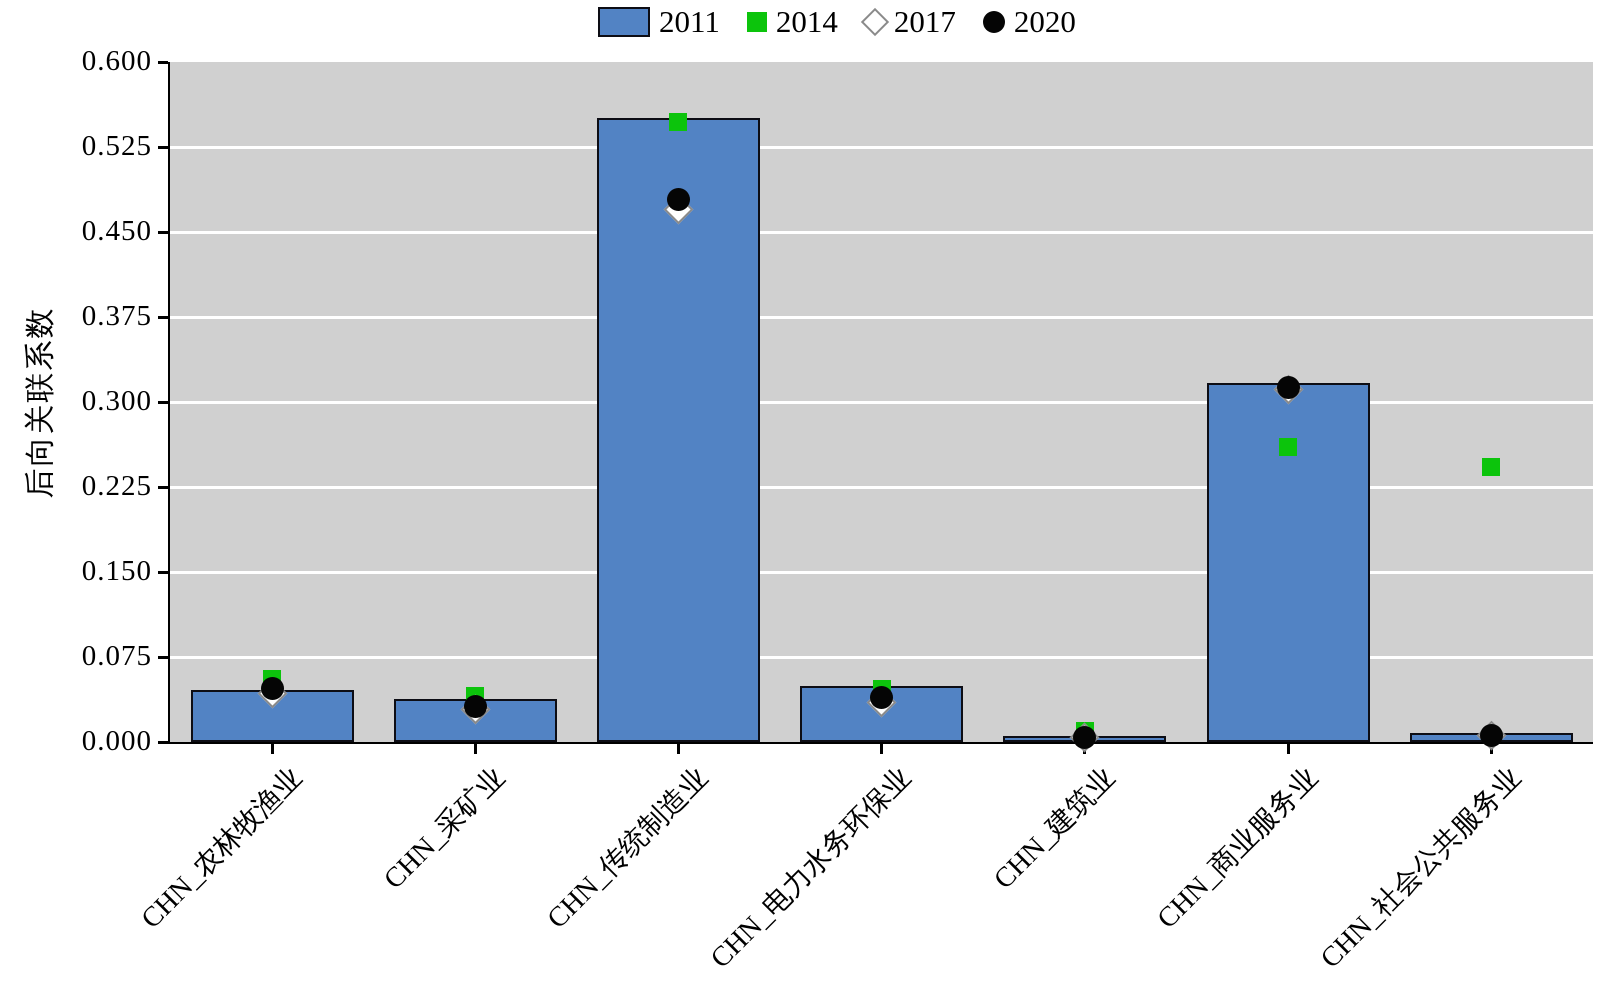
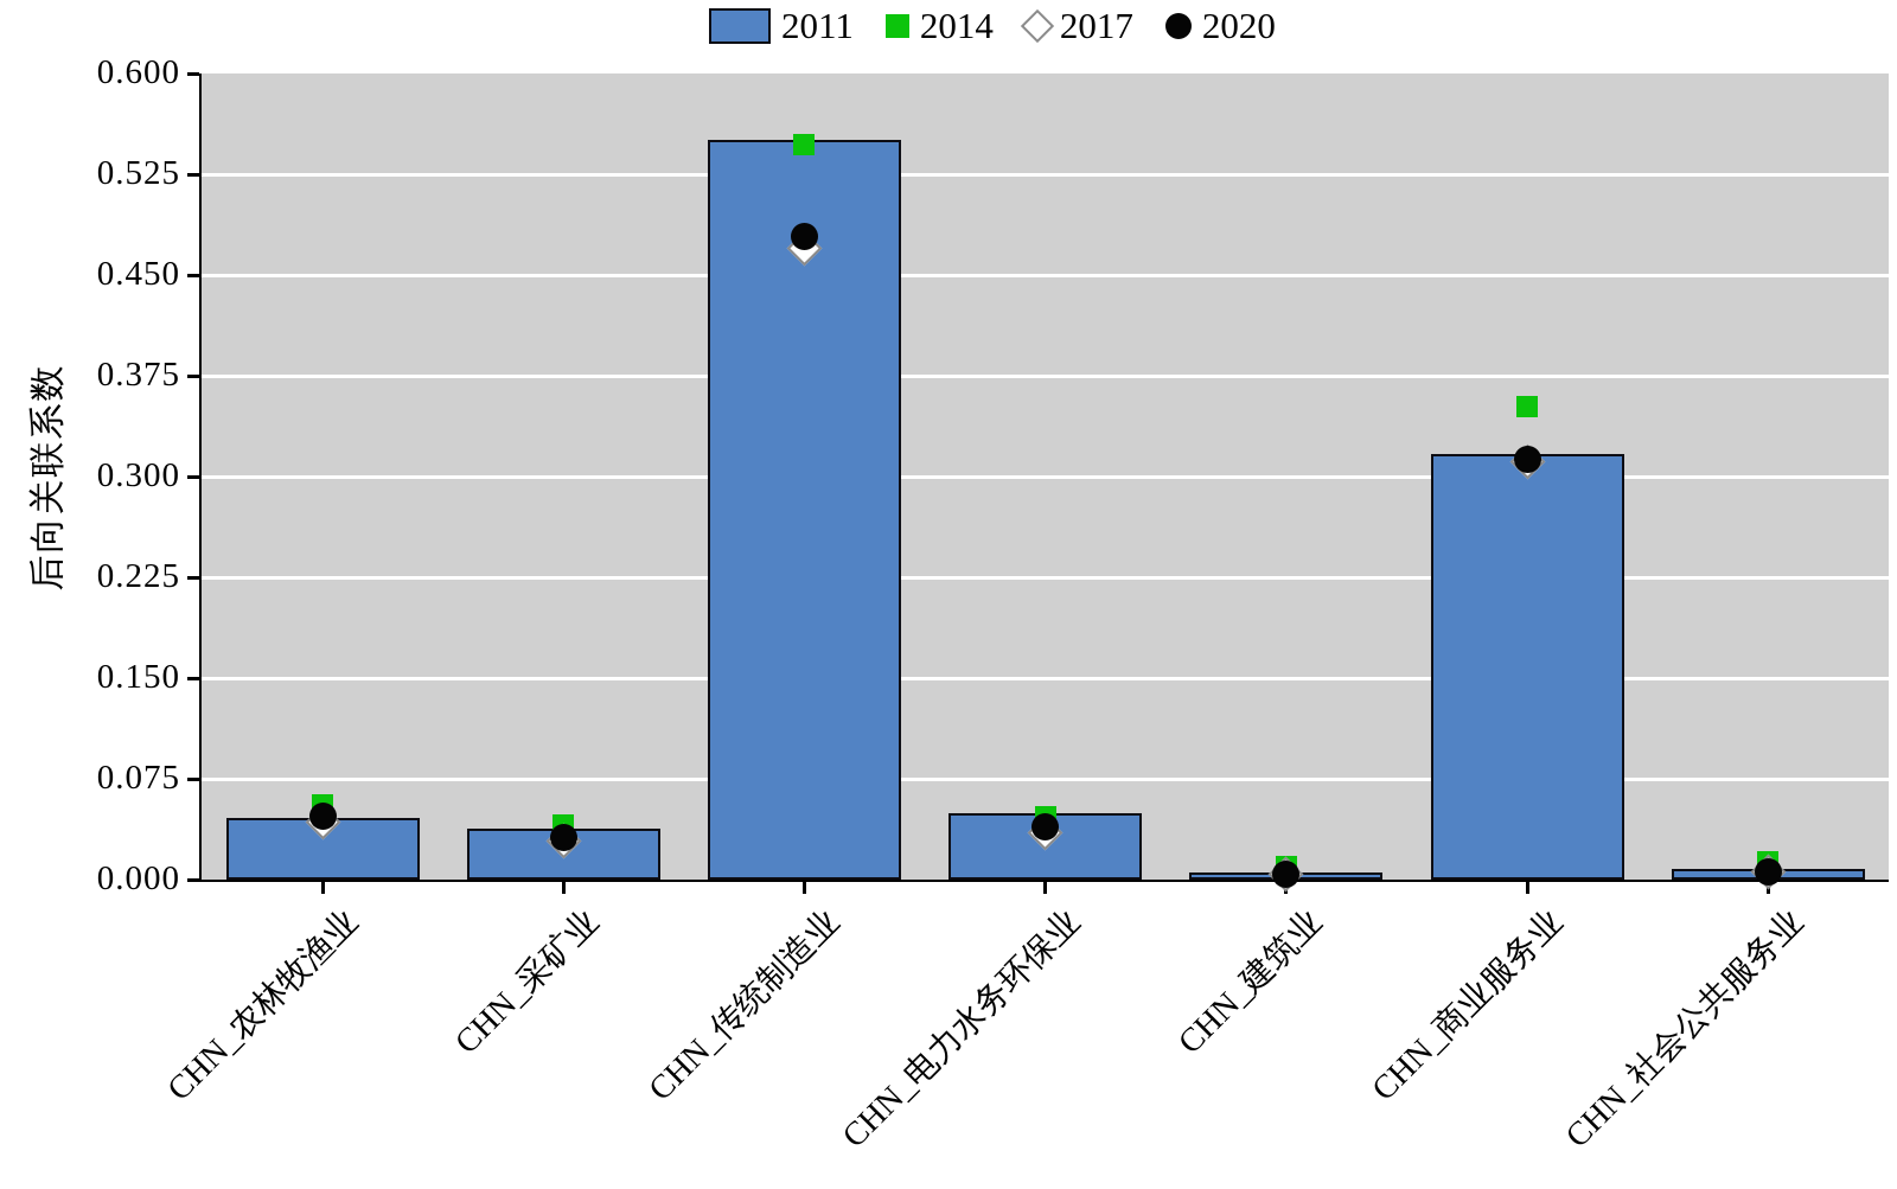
2014/CHN_商业服务业: 0.260 -> 0.352
2014/CHN_社会公共服务业: 0.243 -> 0.013
